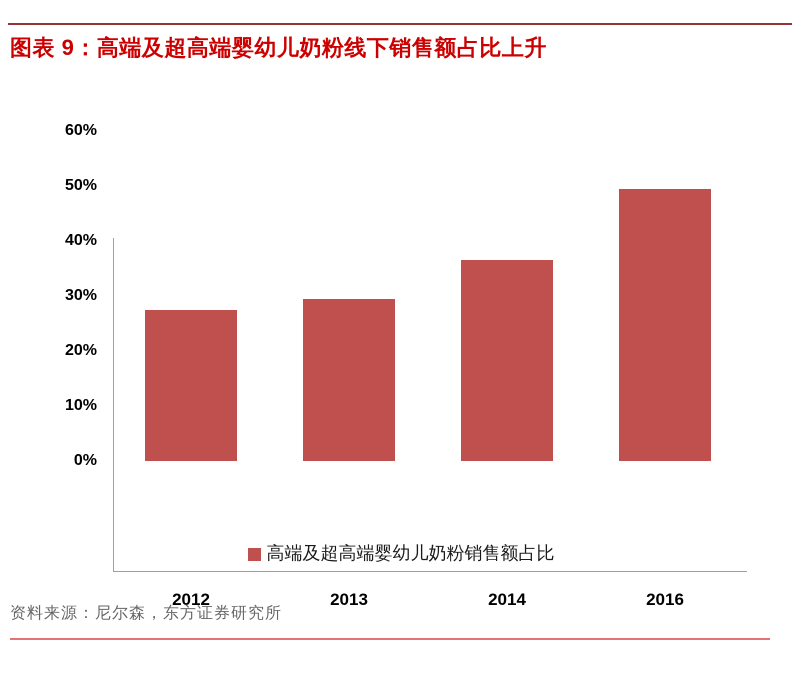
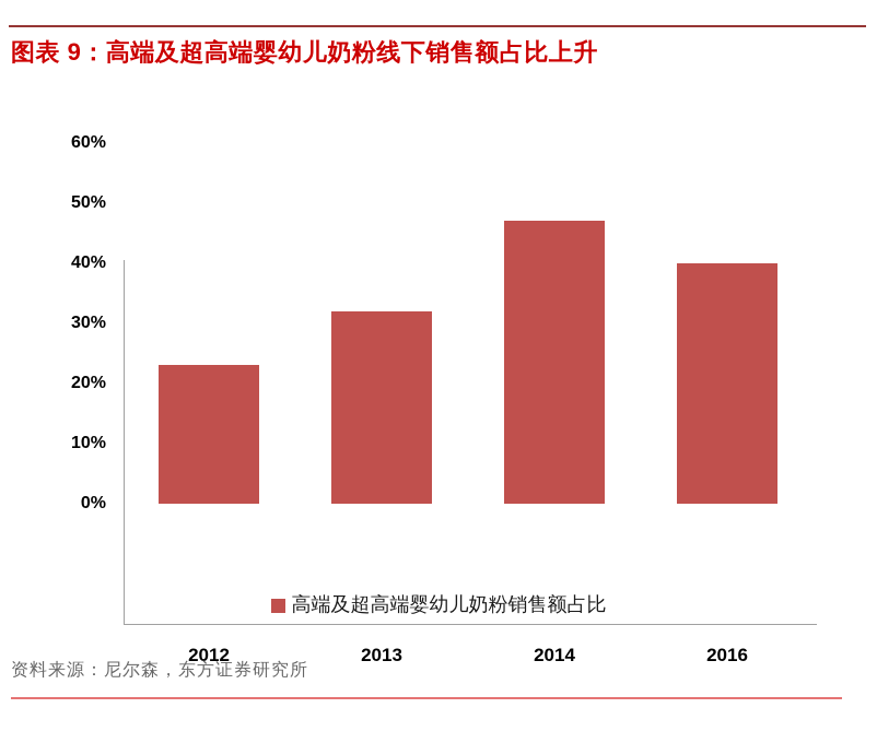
2012: 28% -> 23%
2013: 30% -> 32%
2014: 36% -> 47%
2016: 50% -> 40%
